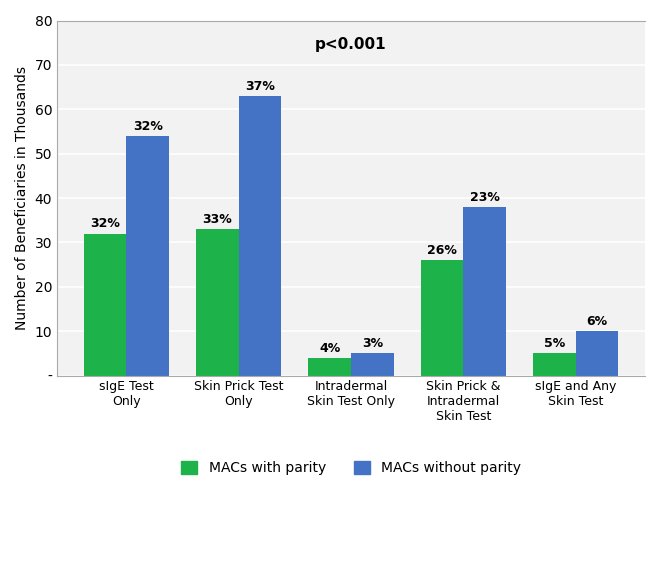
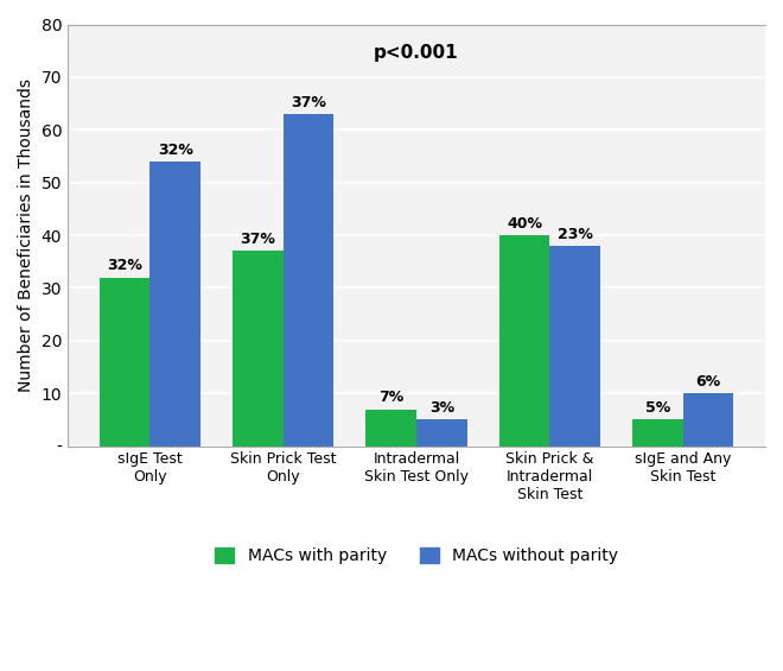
MACs with parity/Skin Prick Test Only: 33% -> 37%
MACs with parity/Intradermal Skin Test Only: 4% -> 7%
MACs with parity/Skin Prick & Intradermal Skin Test: 26% -> 40%
